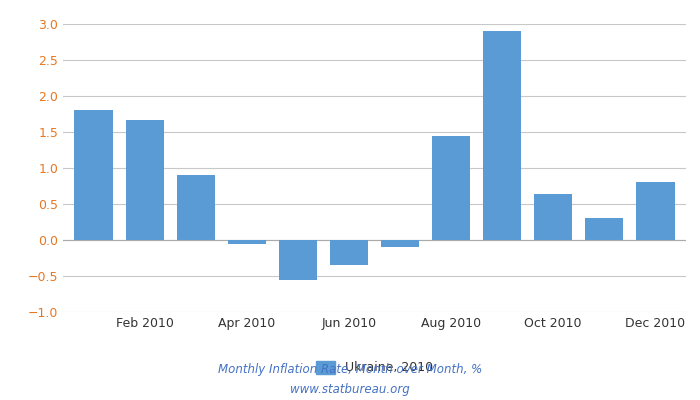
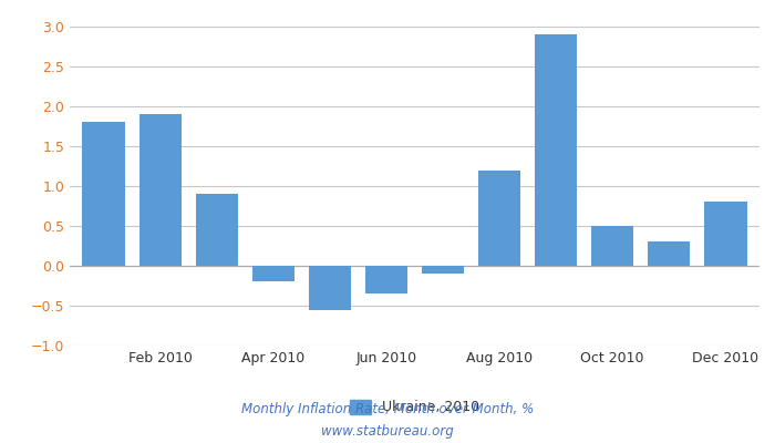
Feb 2010: 1.66 -> 1.90
Apr 2010: -0.06 -> -0.20
Aug 2010: 1.44 -> 1.20
Oct 2010: 0.64 -> 0.50
